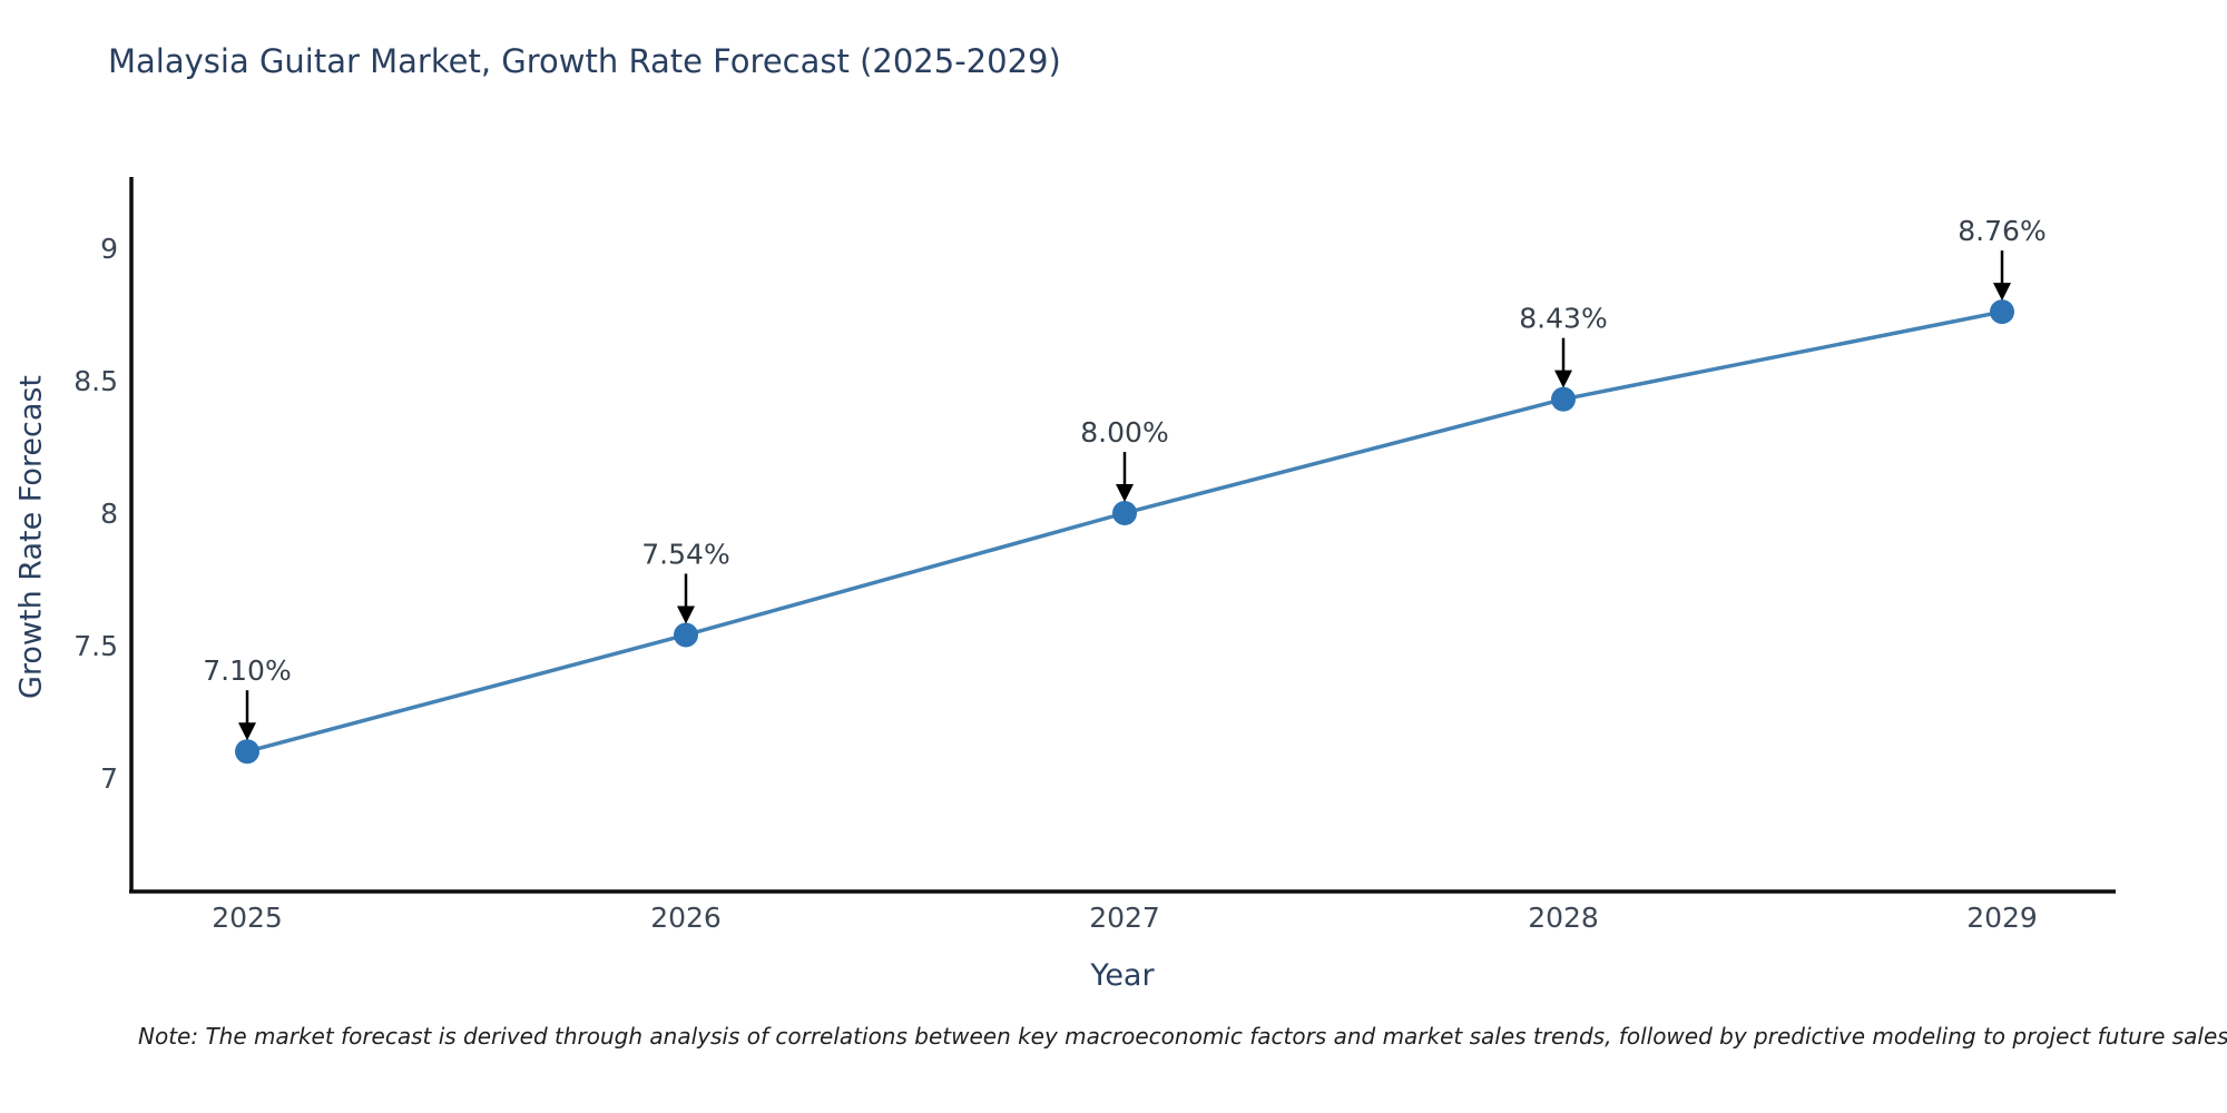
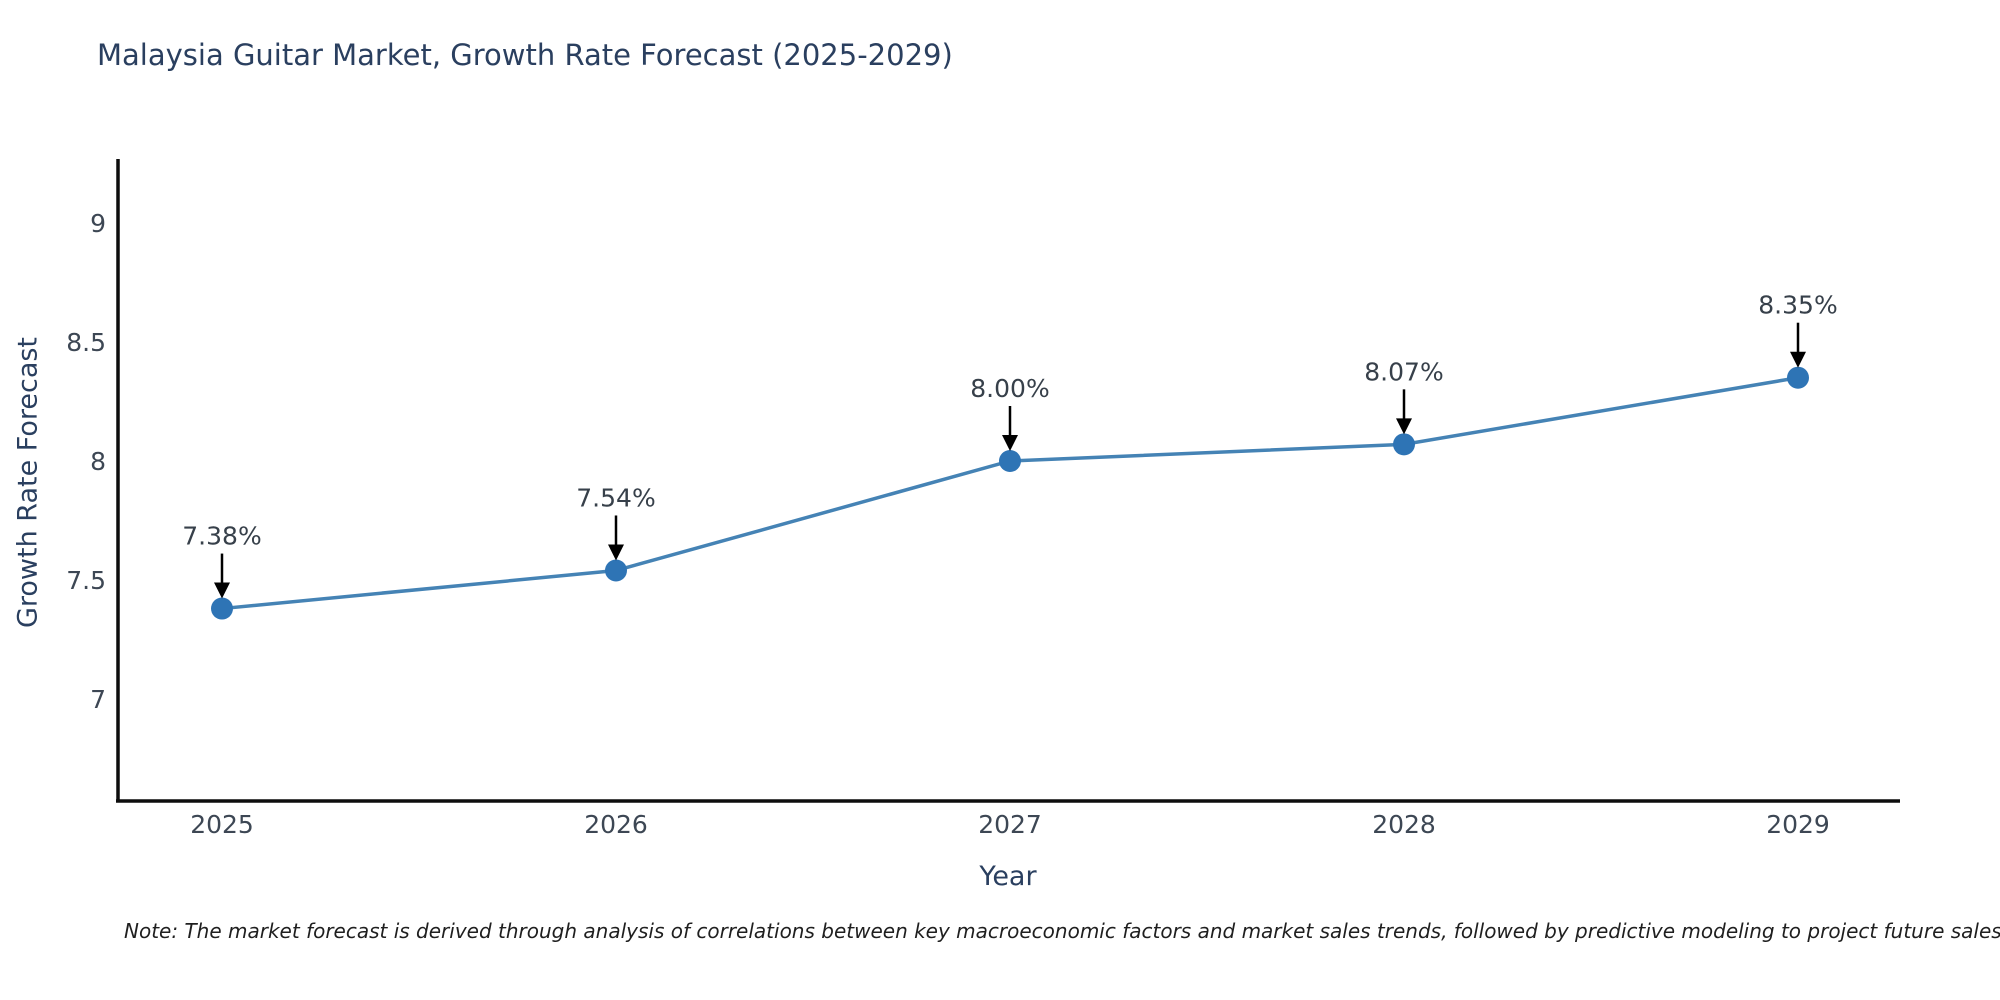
2025: 7.10% -> 7.38%
2028: 8.43% -> 8.07%
2029: 8.76% -> 8.35%
